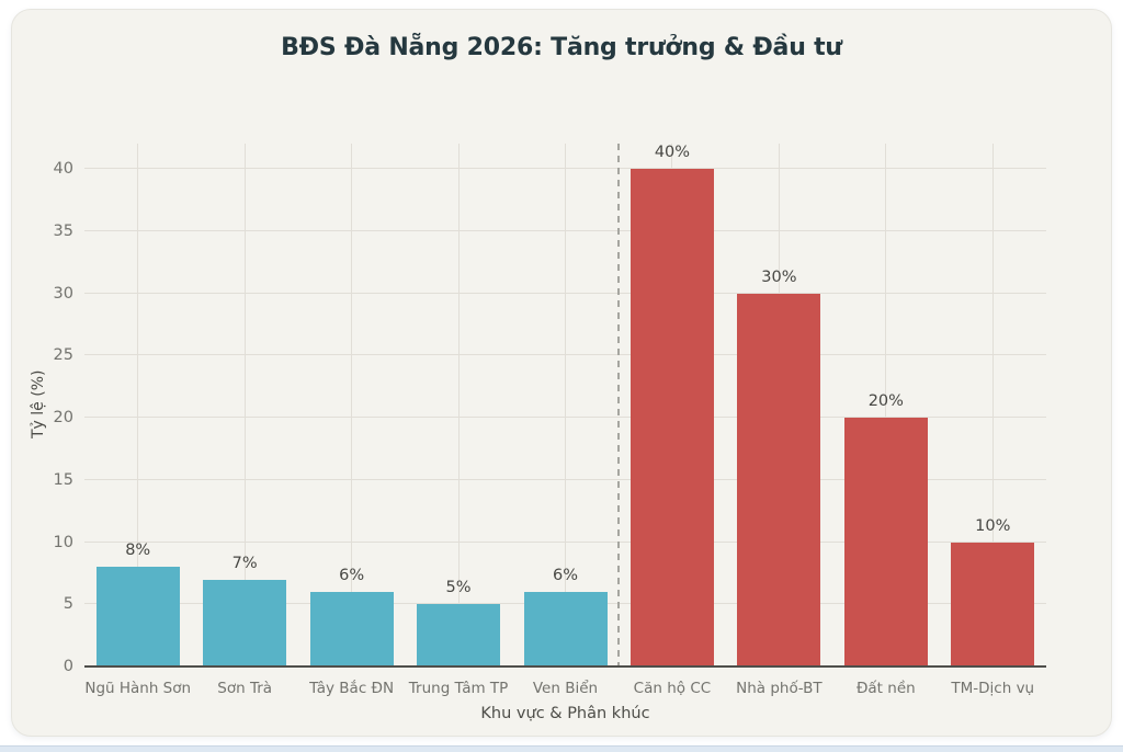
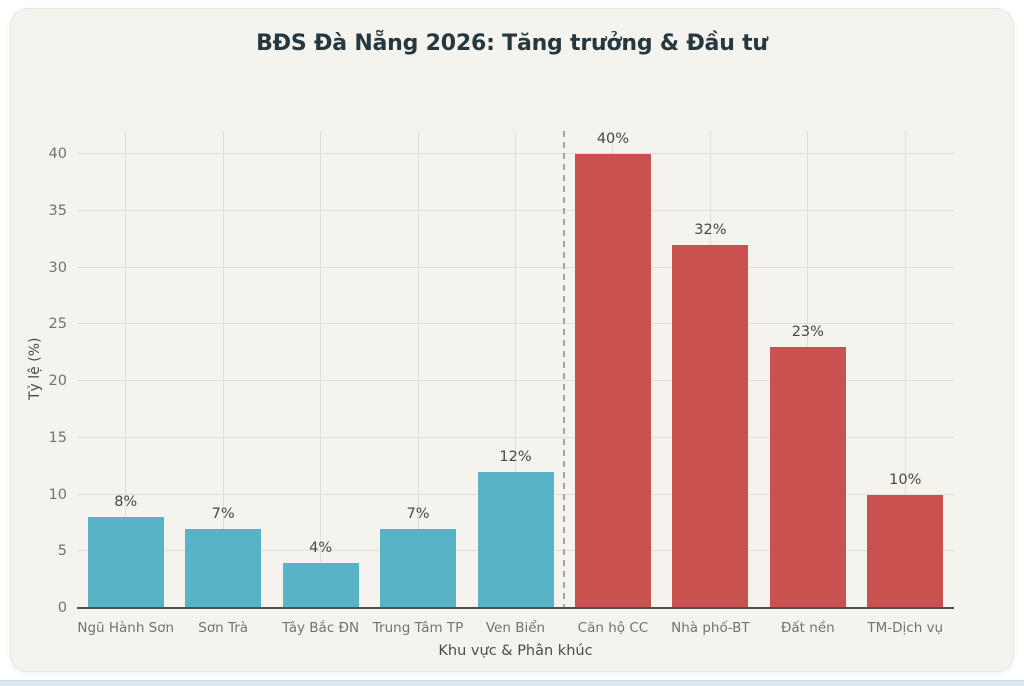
Tây Bắc ĐN: 6% -> 4%
Trung Tâm TP: 5% -> 7%
Ven Biển: 6% -> 12%
Nhà phố-BT: 30% -> 32%
Đất nền: 20% -> 23%
